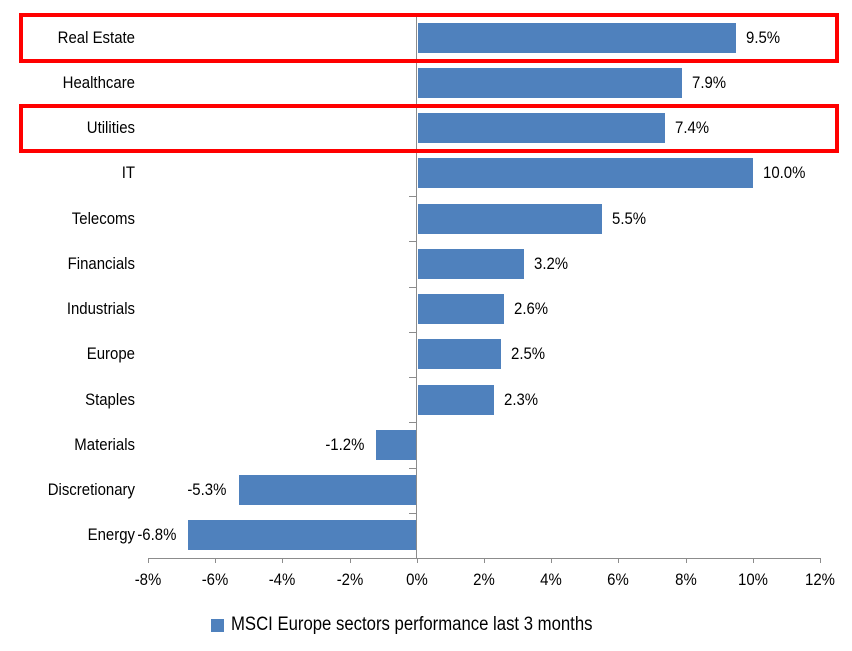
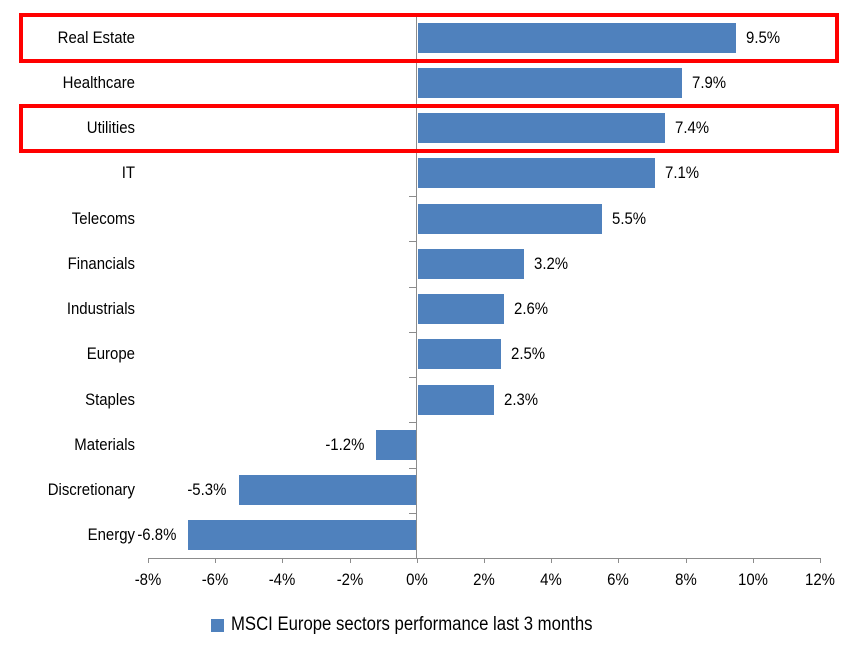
IT: 10.0% -> 7.1%
